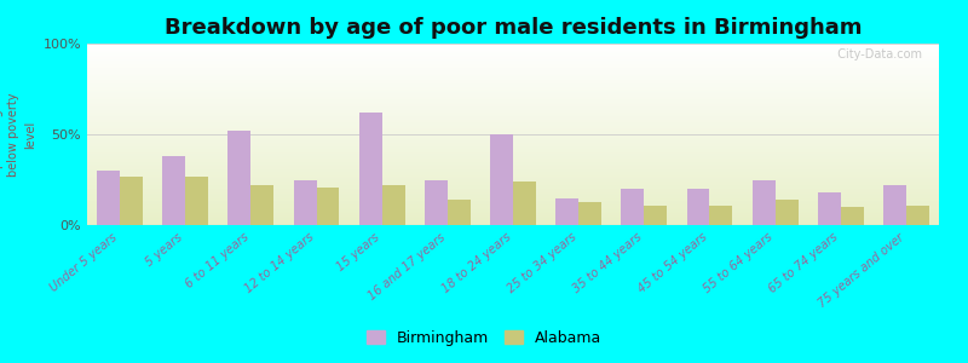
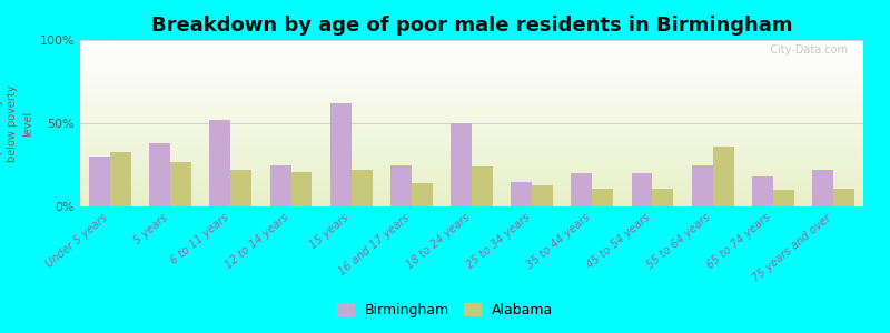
Alabama/Under 5 years: 27% -> 33%
Alabama/55 to 64 years: 14% -> 36%
